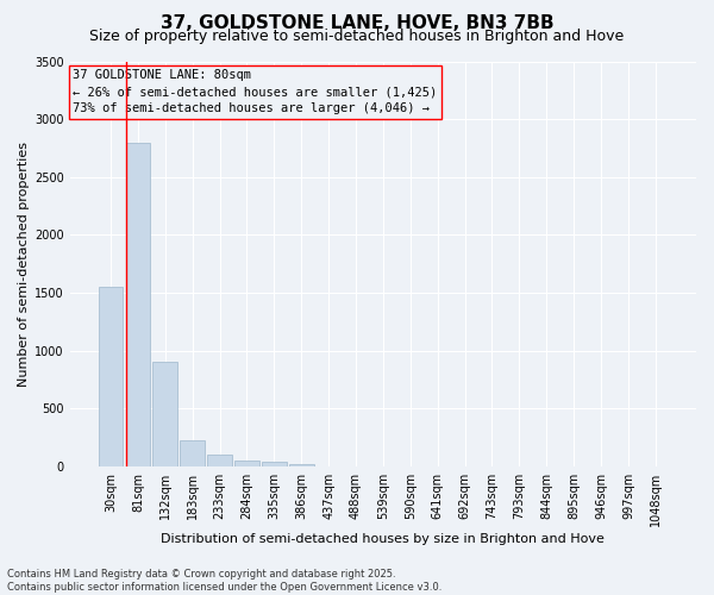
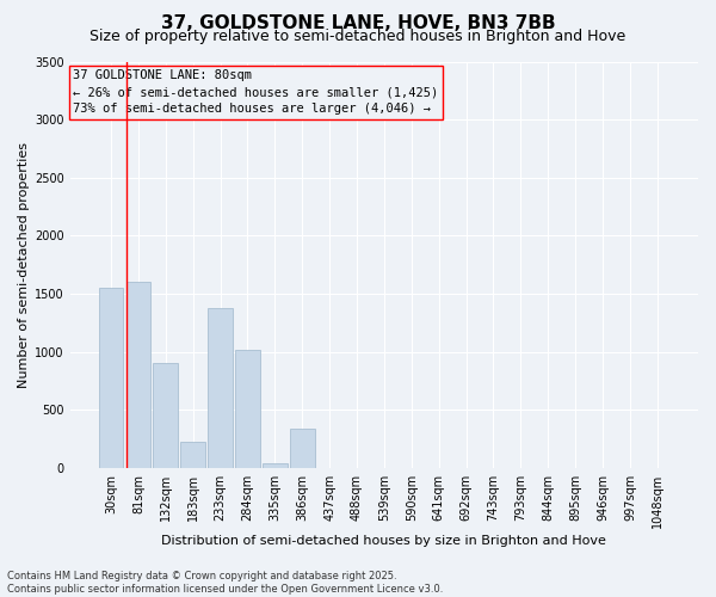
81sqm: 2800 -> 1600
233sqm: 100 -> 1380
284sqm: 50 -> 1020
386sqm: 20 -> 340
